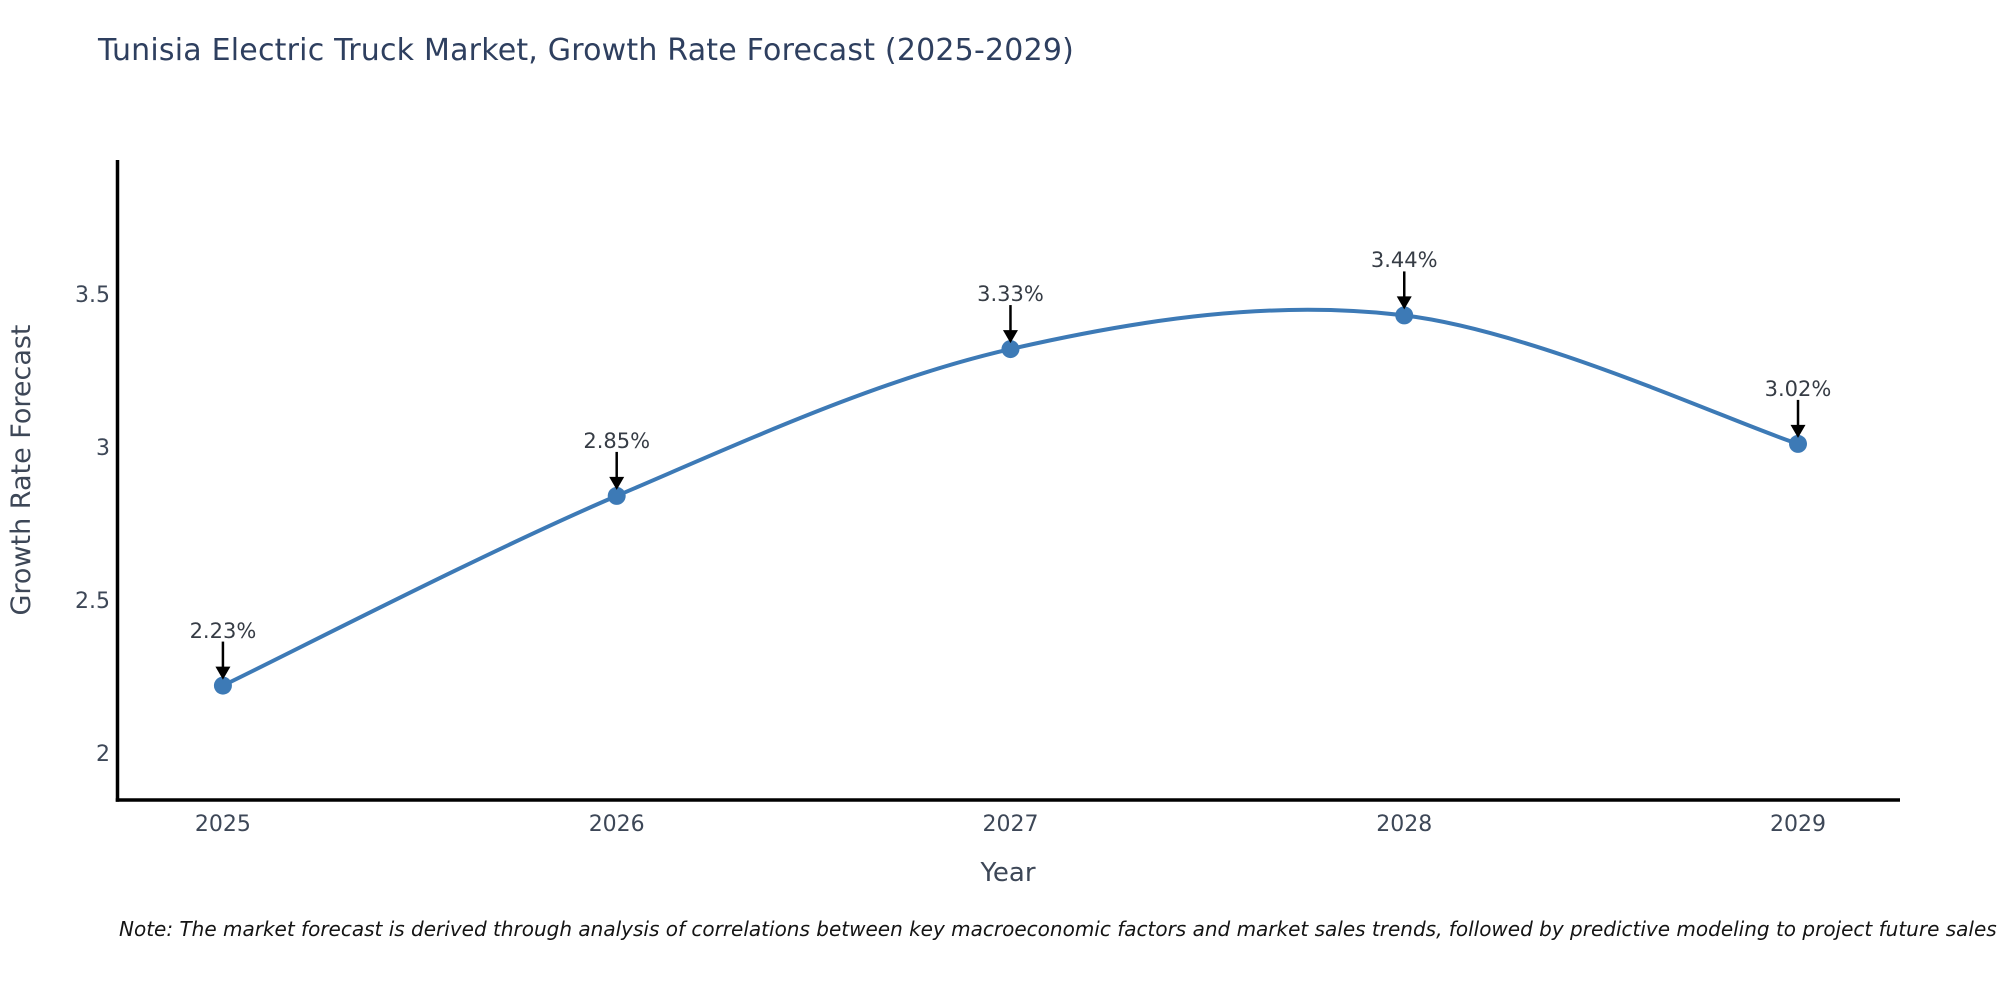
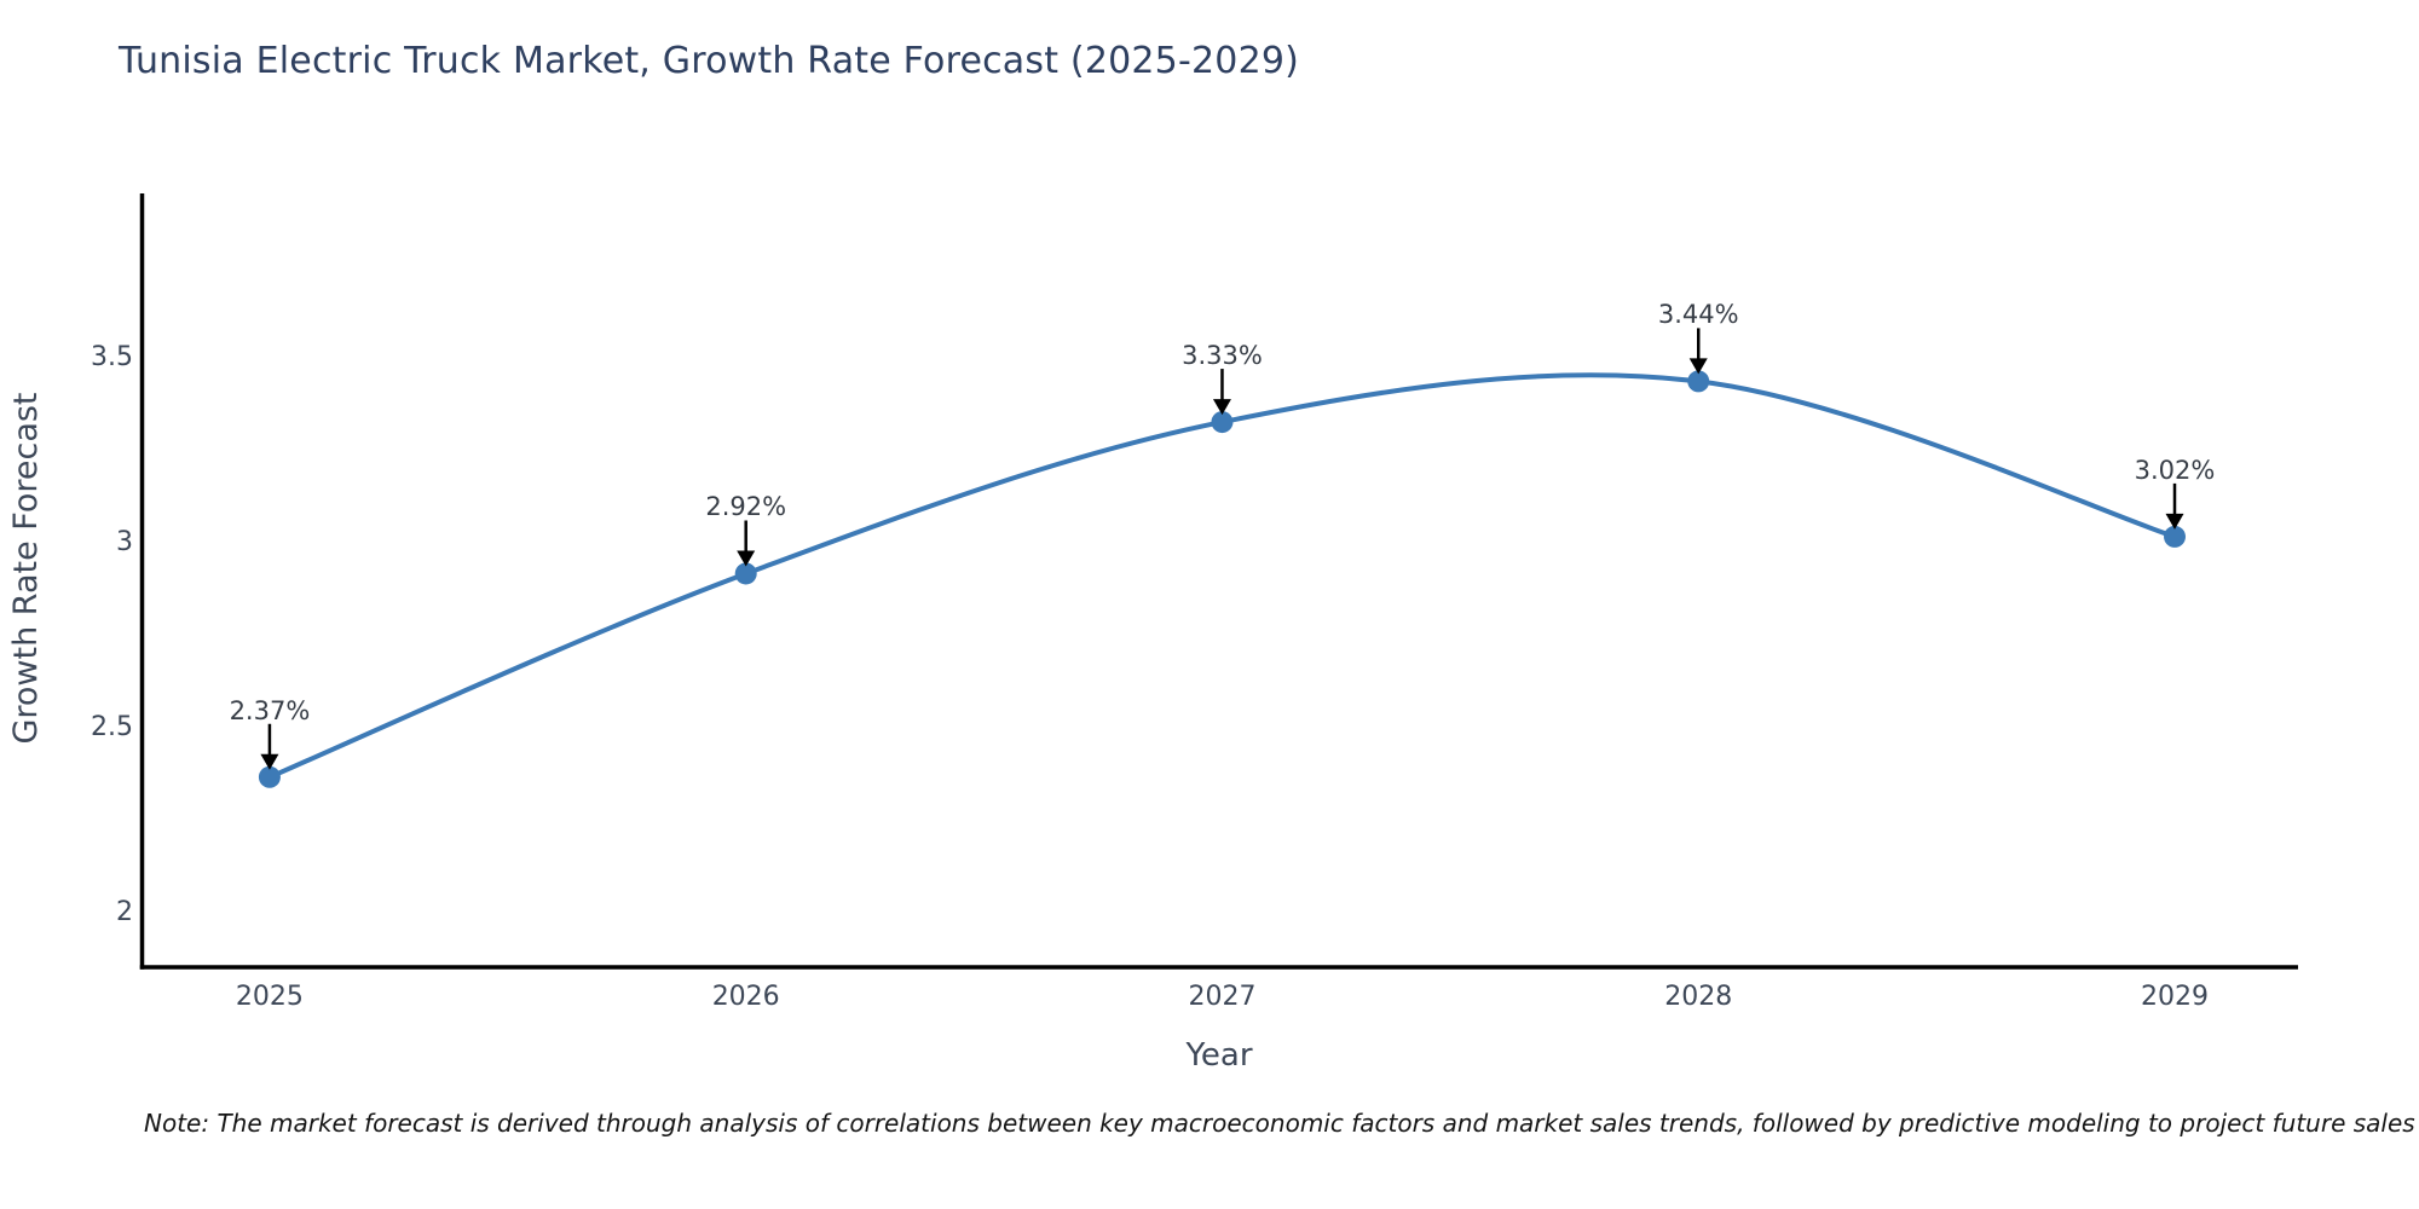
2025: 2.23% -> 2.37%
2026: 2.85% -> 2.92%
